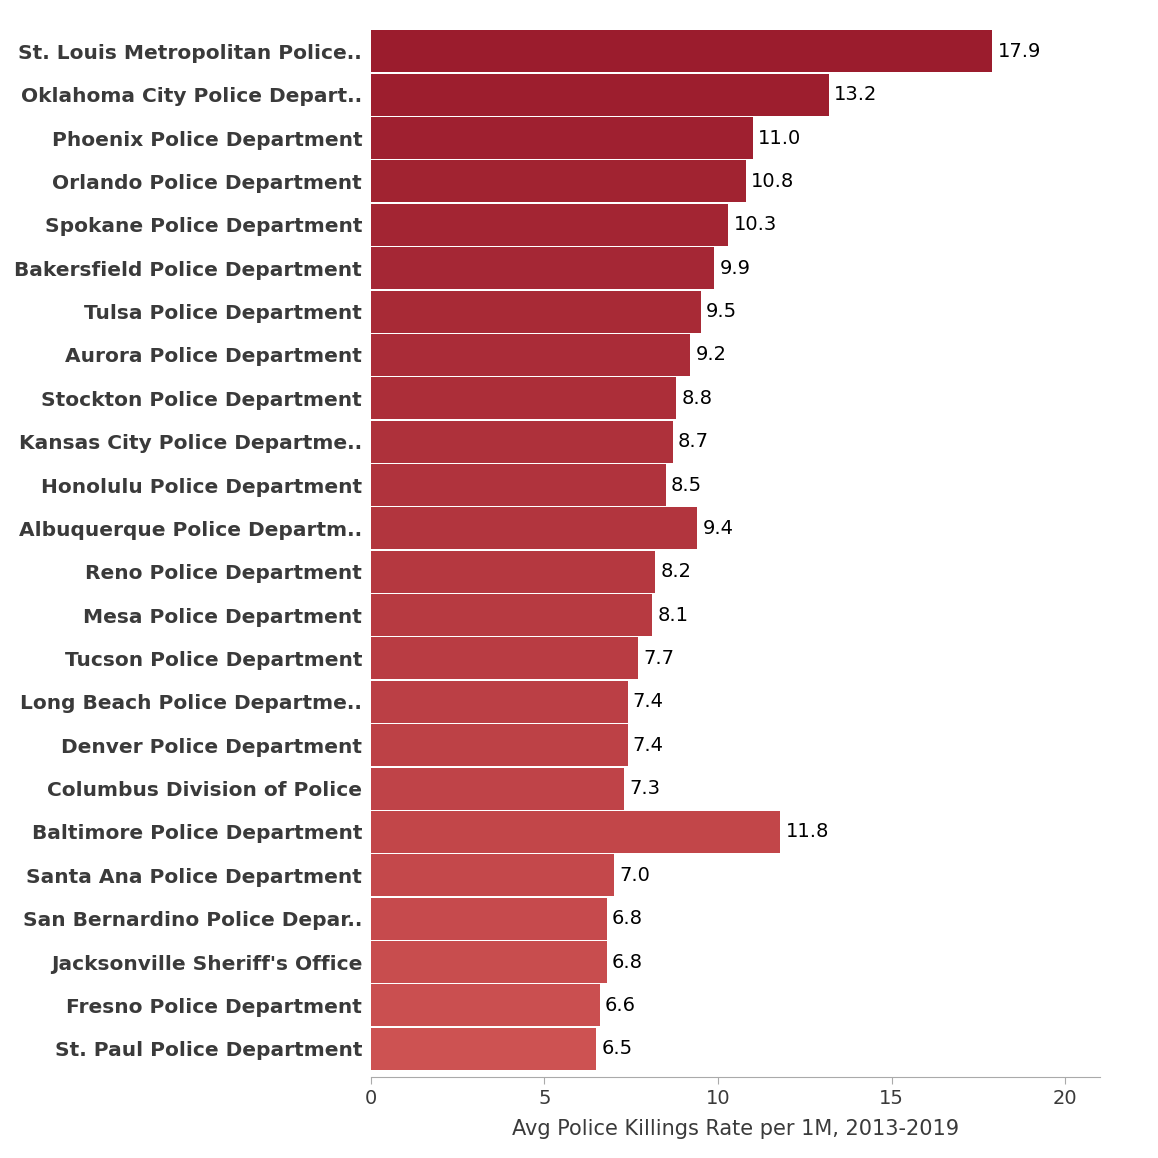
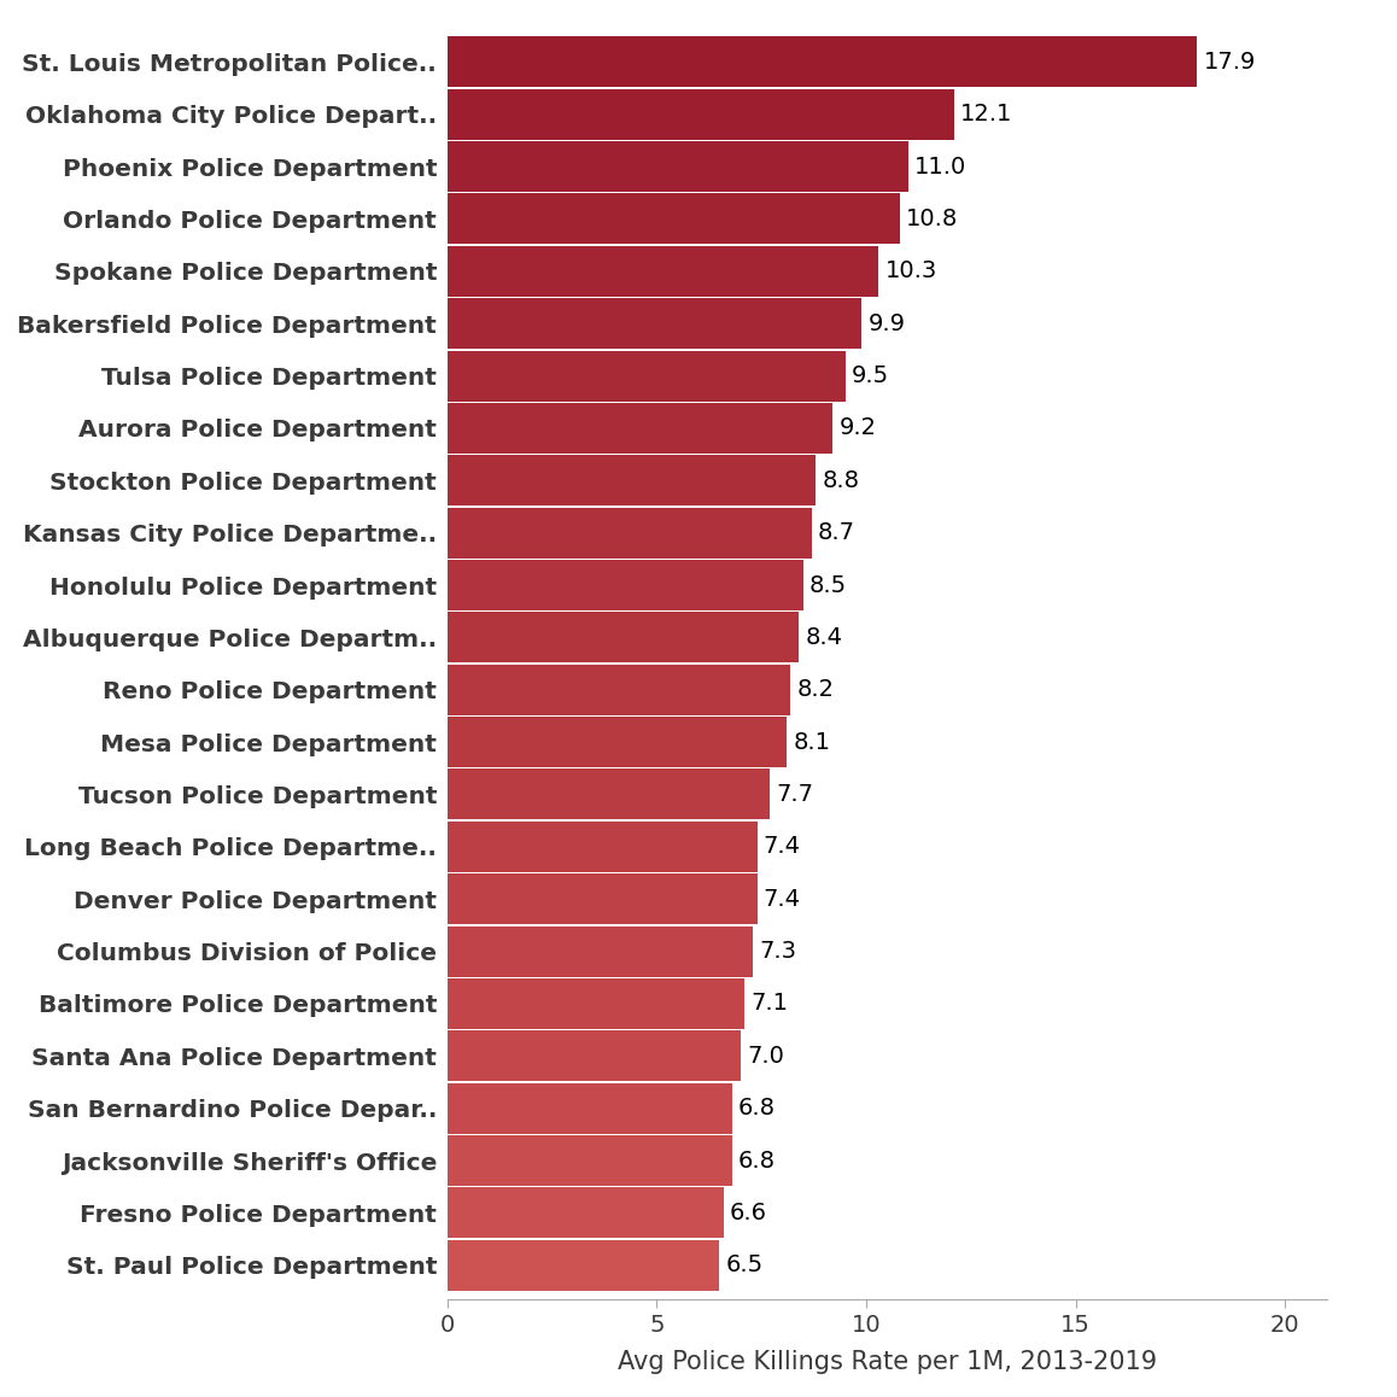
Oklahoma City Police Depart..: 13.2 -> 12.1
Albuquerque Police Departm..: 9.4 -> 8.4
Baltimore Police Department: 11.8 -> 7.1
